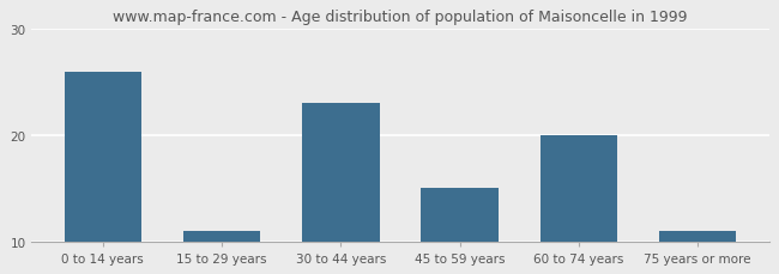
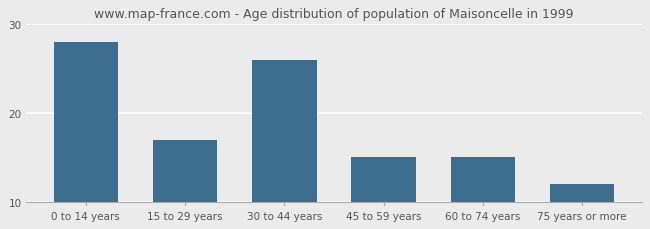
0 to 14 years: 26 -> 28
15 to 29 years: 11 -> 17
30 to 44 years: 23 -> 26
60 to 74 years: 20 -> 15
75 years or more: 11 -> 12
